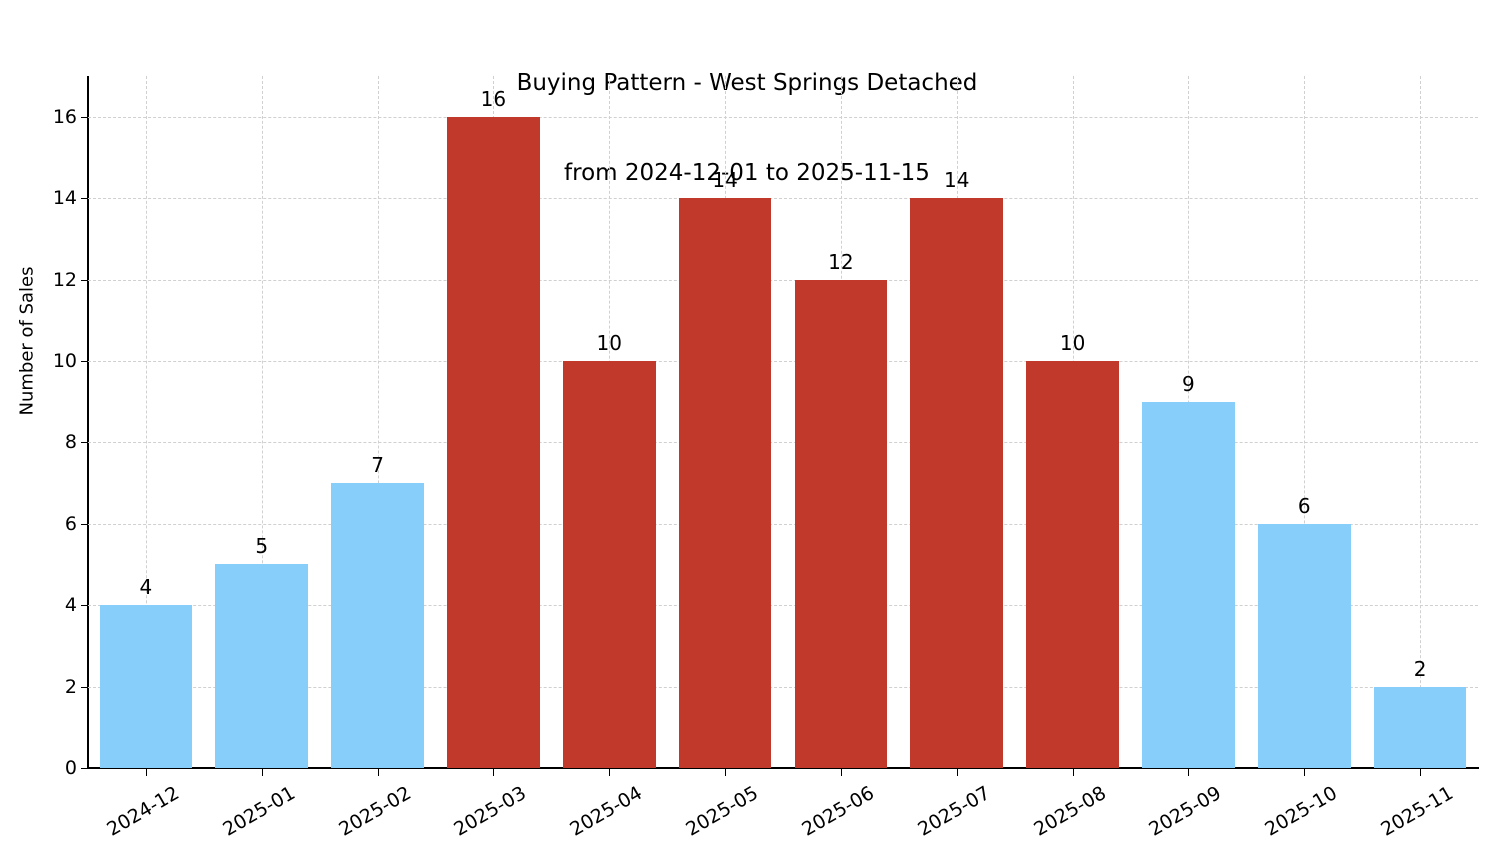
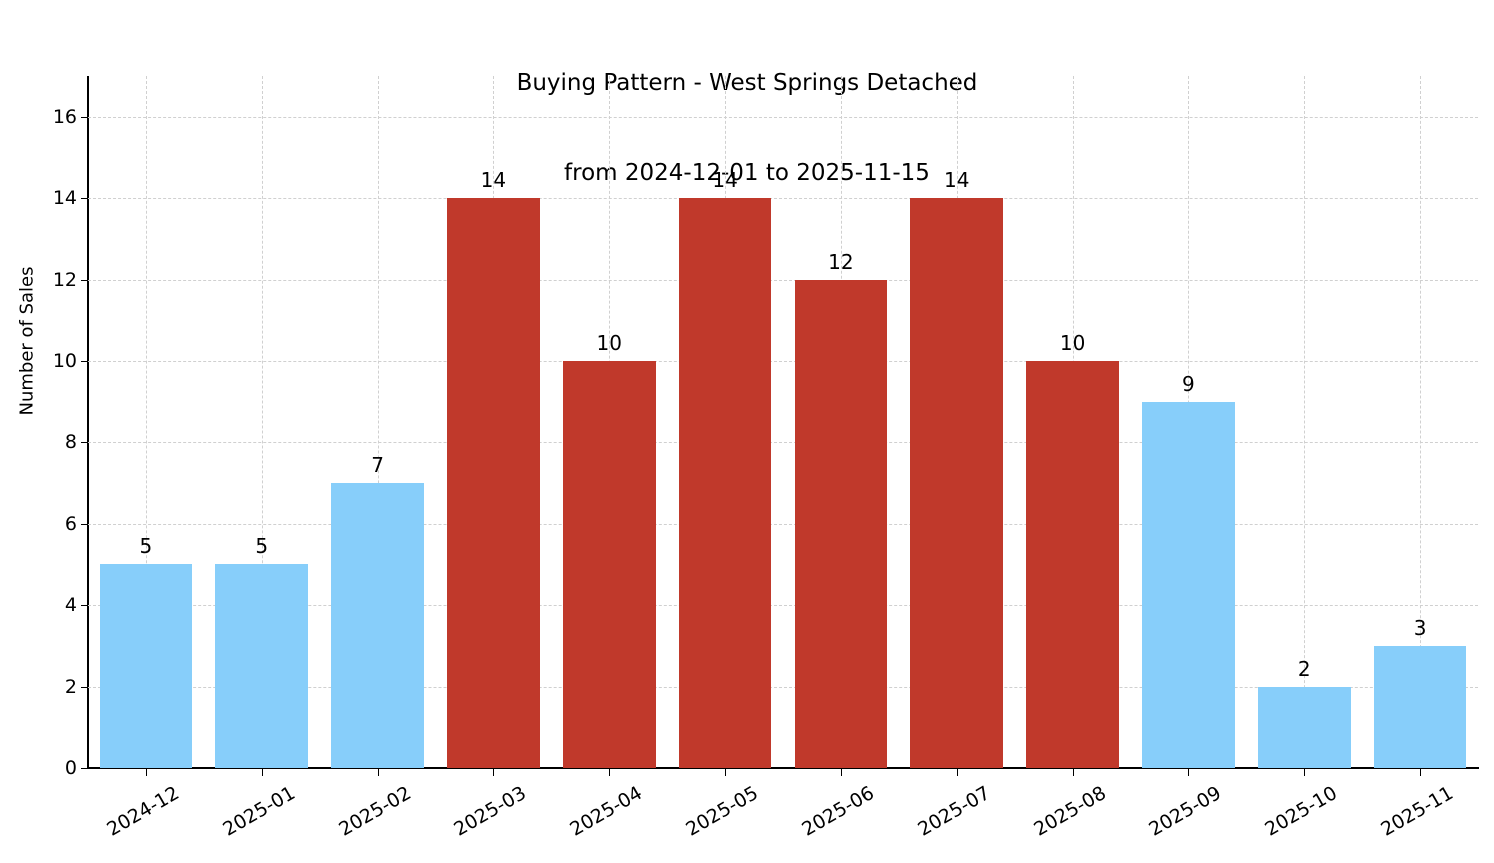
2024-12: 4 -> 5
2025-03: 16 -> 14
2025-10: 6 -> 2
2025-11: 2 -> 3
